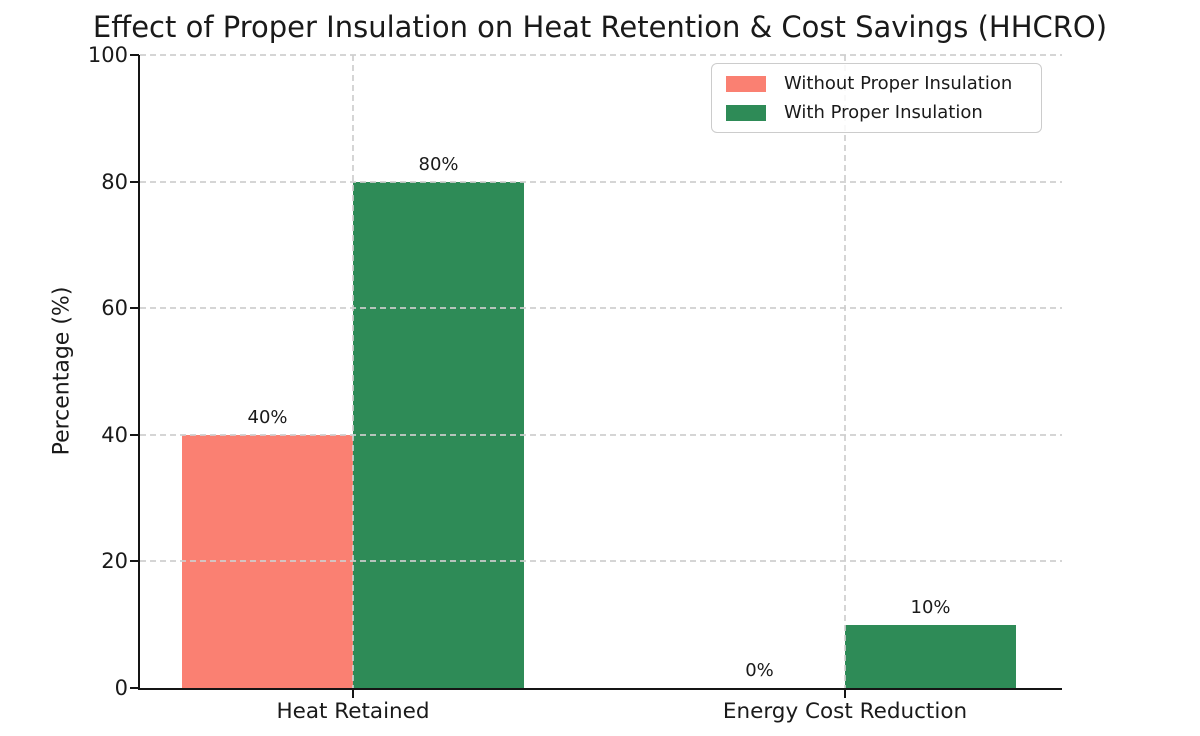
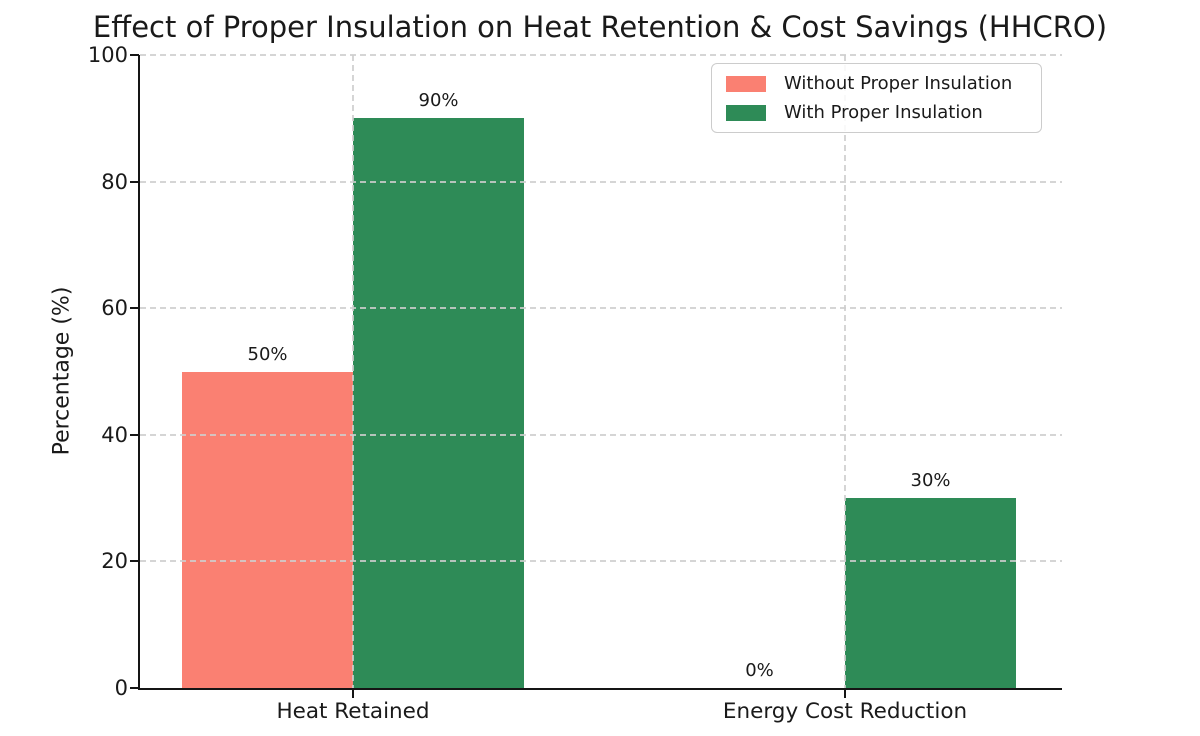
Without Proper Insulation/Heat Retained: 40% -> 50%
With Proper Insulation/Heat Retained: 80% -> 90%
With Proper Insulation/Energy Cost Reduction: 10% -> 30%
